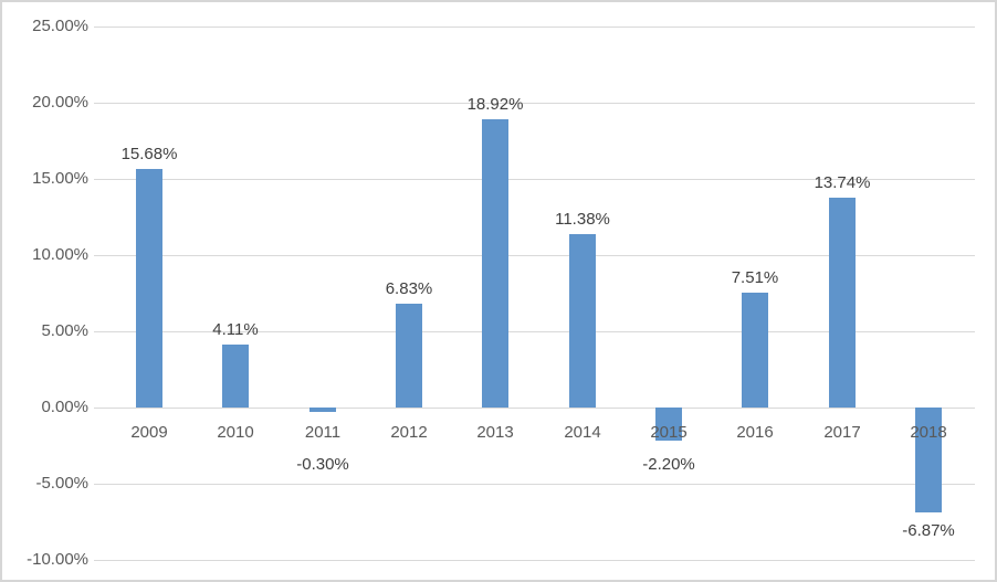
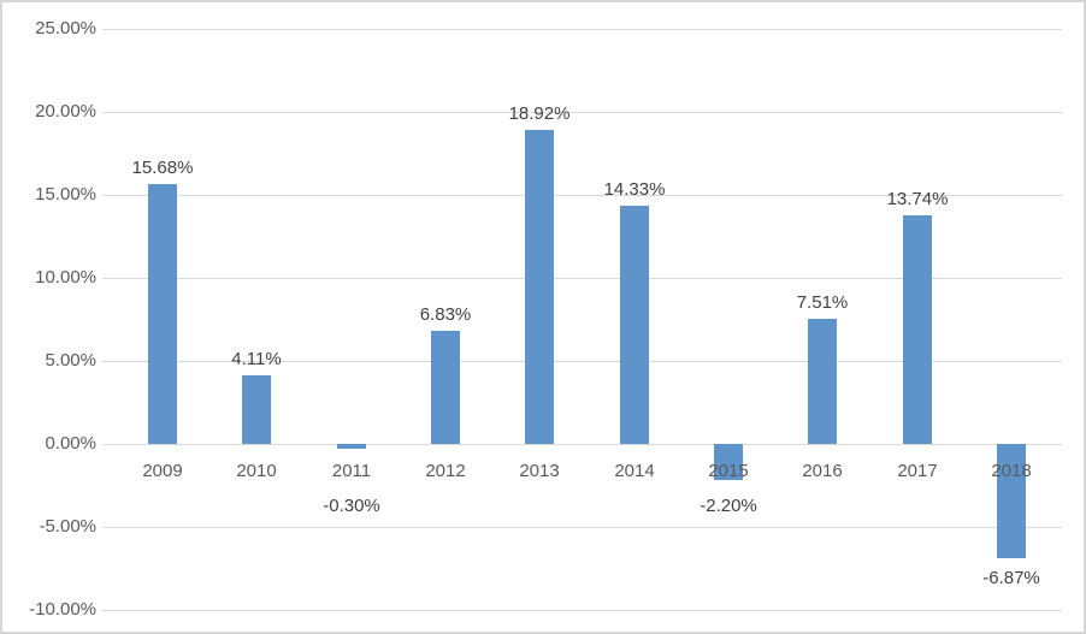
2014: 11.38% -> 14.33%
